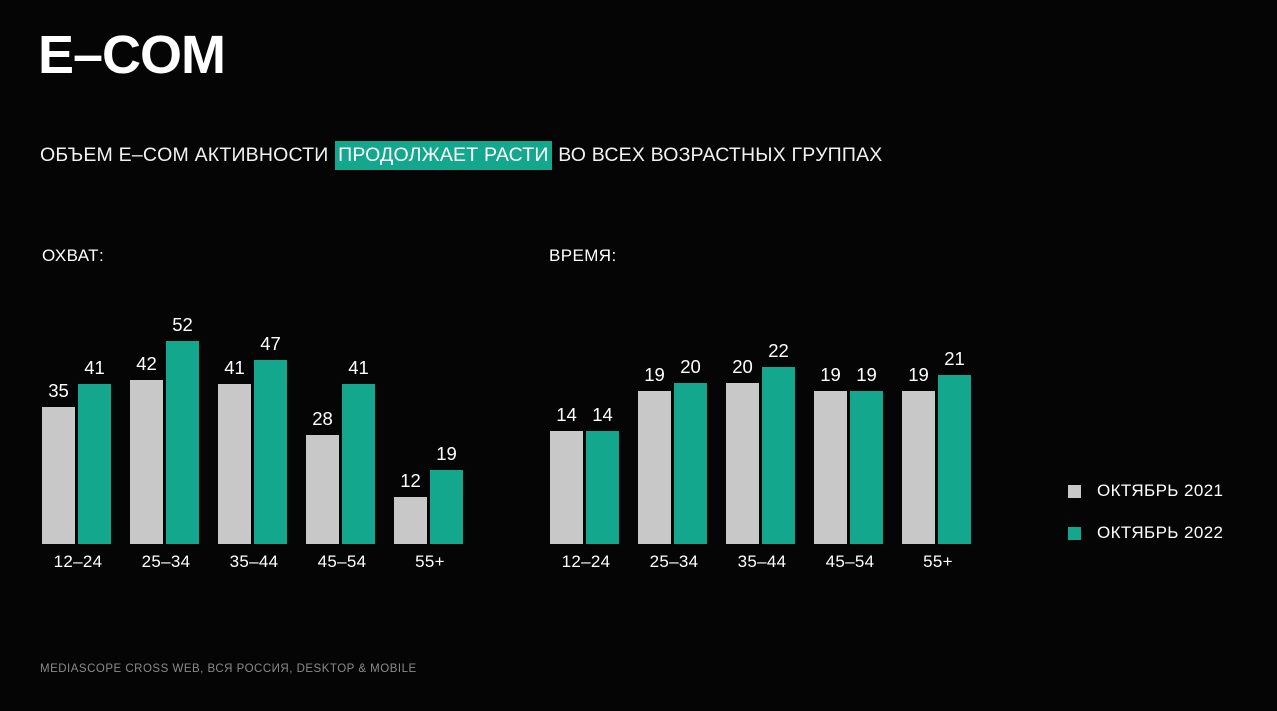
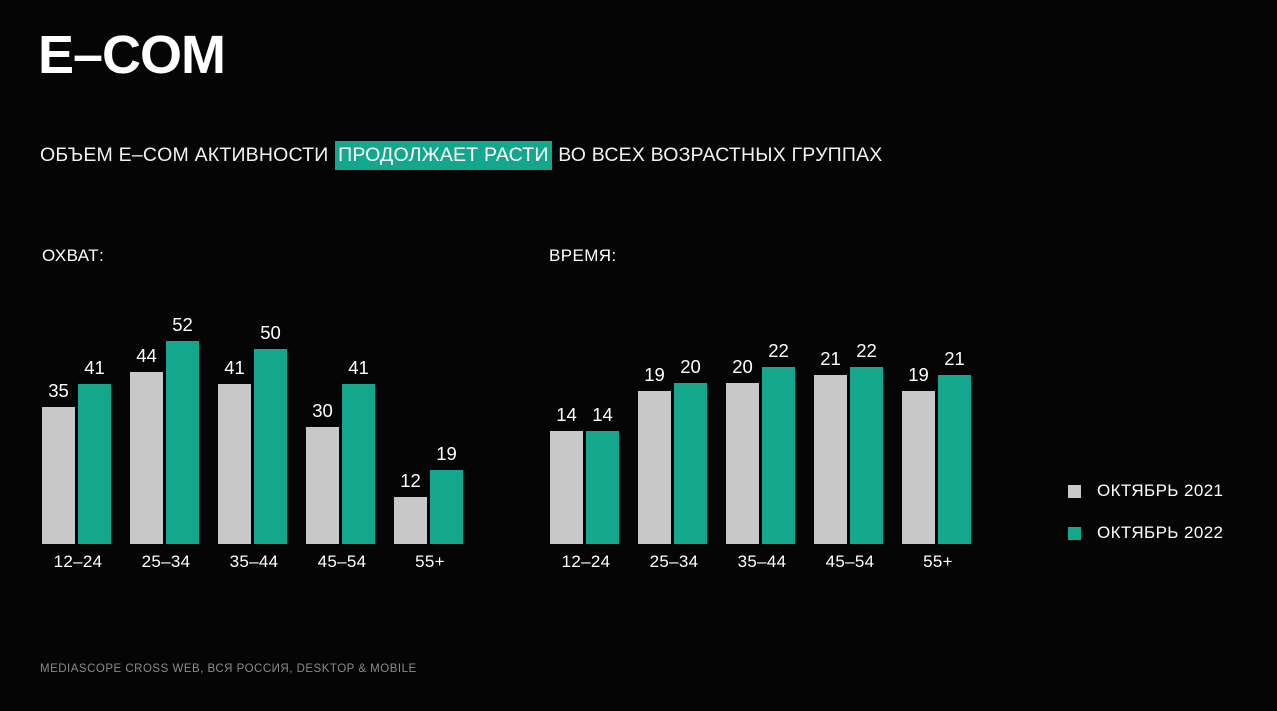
ОХВАТ:/ОКТЯБРЬ 2021/25–34: 42 -> 44
ОХВАТ:/ОКТЯБРЬ 2022/35–44: 47 -> 50
ОХВАТ:/ОКТЯБРЬ 2021/45–54: 28 -> 30
ВРЕМЯ:/ОКТЯБРЬ 2021/45–54: 19 -> 21
ВРЕМЯ:/ОКТЯБРЬ 2022/45–54: 19 -> 22
